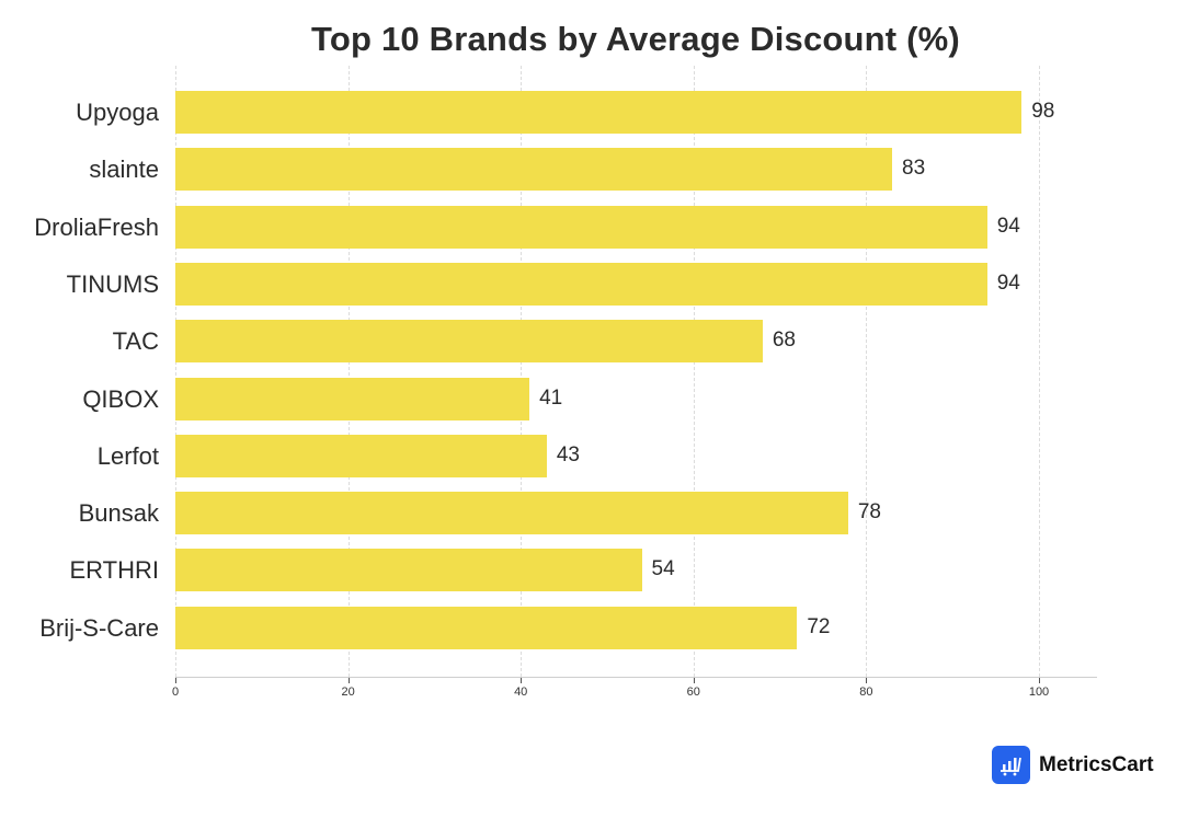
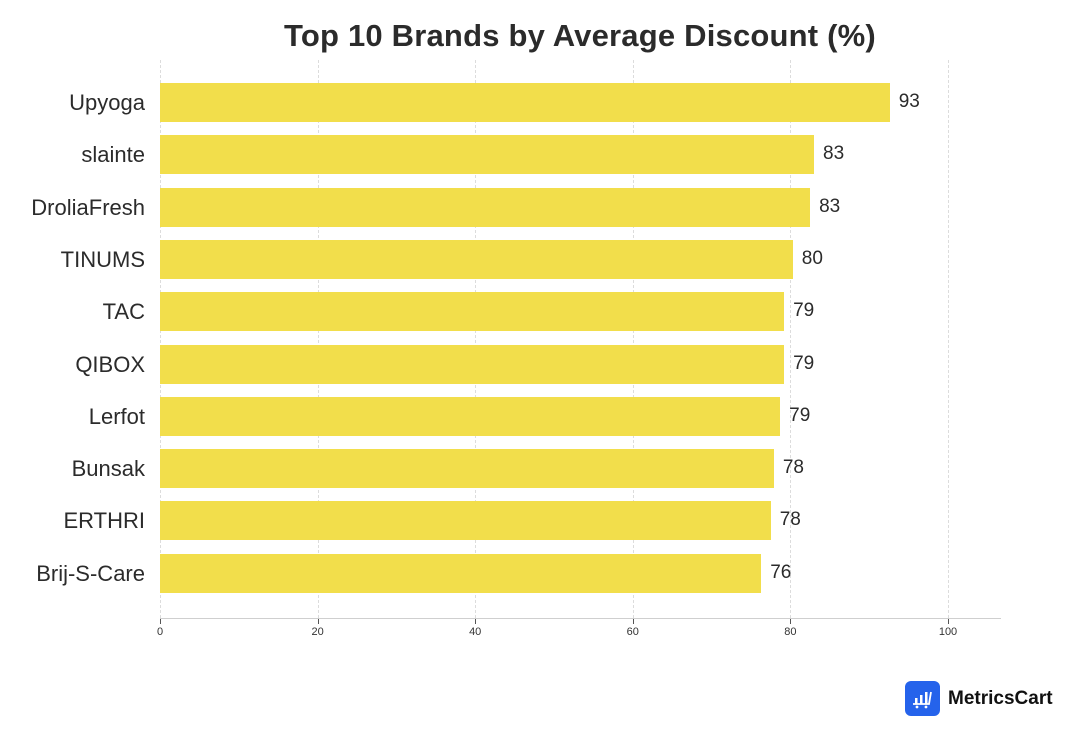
Upyoga: 98 -> 93
DroliaFresh: 94 -> 83
TINUMS: 94 -> 80
TAC: 68 -> 79
QIBOX: 41 -> 79
Lerfot: 43 -> 79
ERTHRI: 54 -> 78
Brij-S-Care: 72 -> 76
